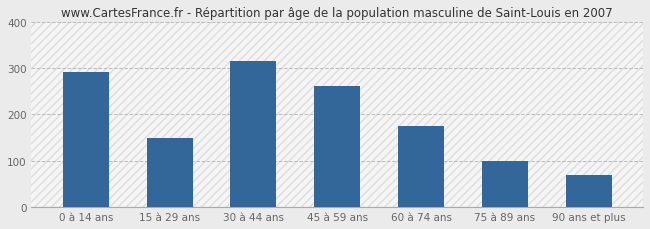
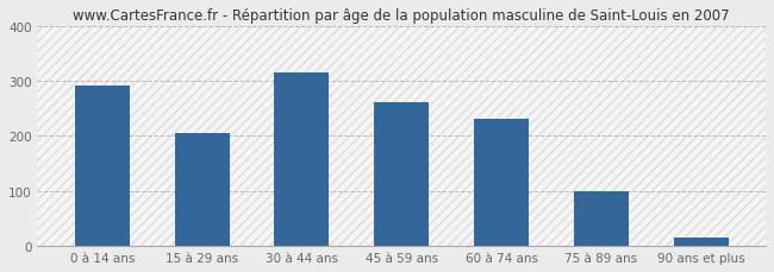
15 à 29 ans: 150 -> 205
60 à 74 ans: 175 -> 230
90 ans et plus: 70 -> 16
